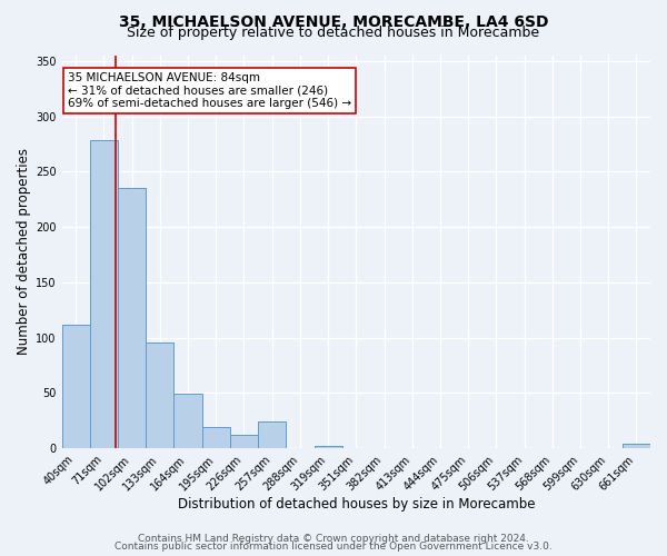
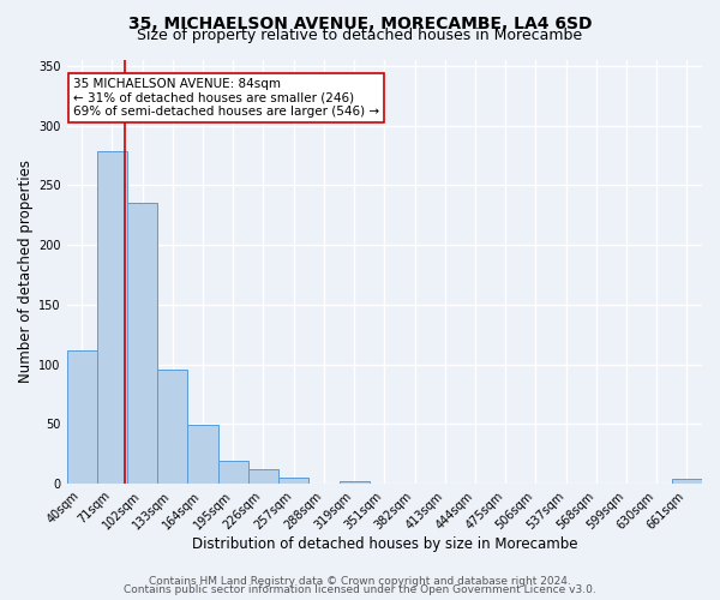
257sqm: 24 -> 5
